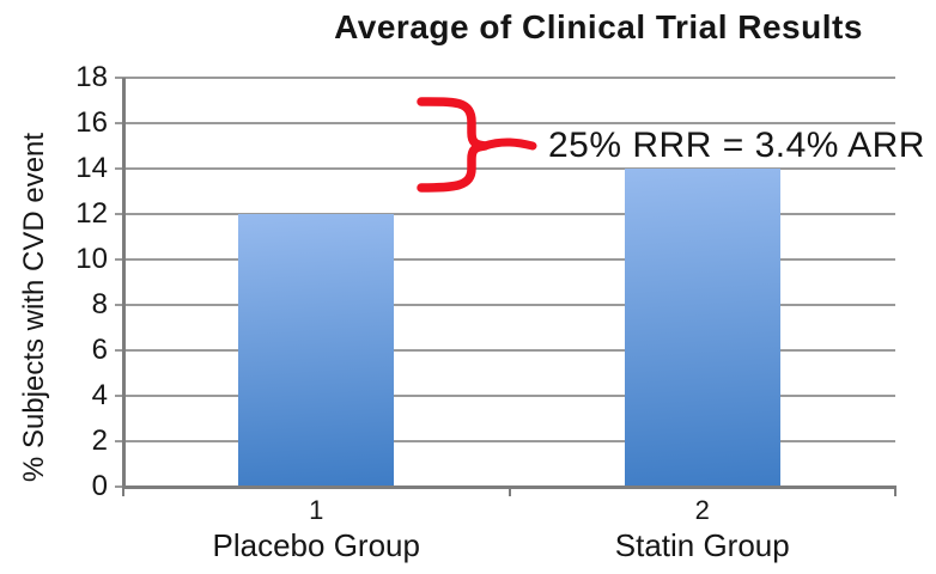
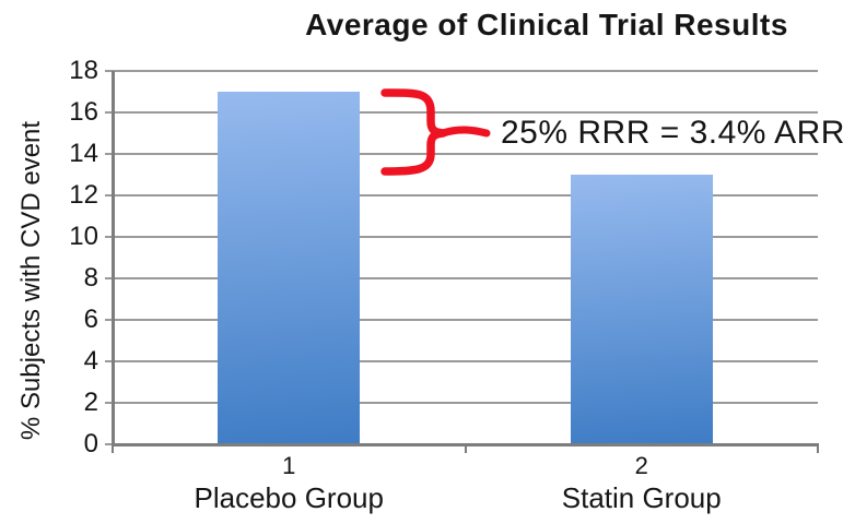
1: 12 -> 17
2: 14 -> 13
